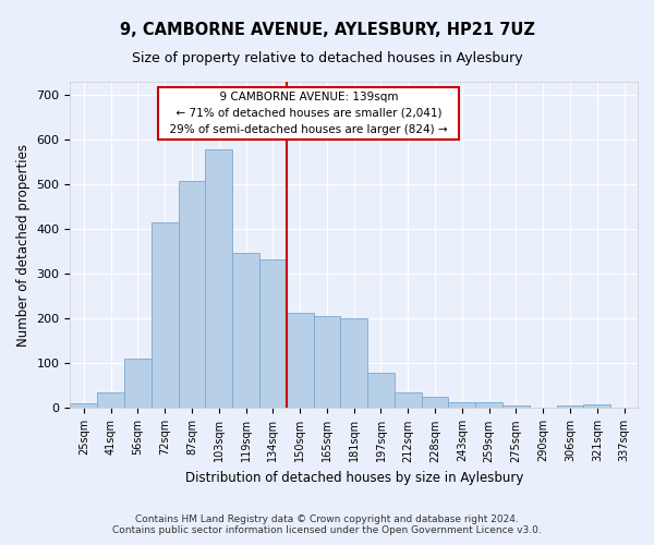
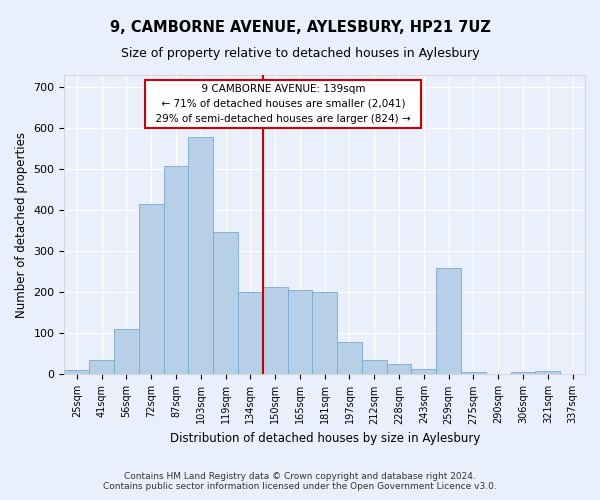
134sqm: 333 -> 200
259sqm: 13 -> 260
